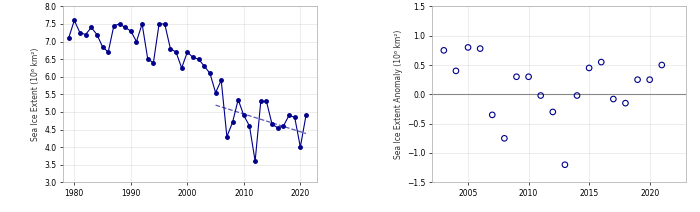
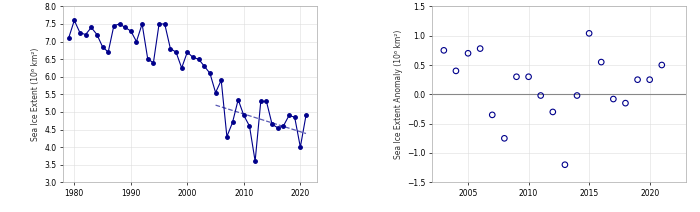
2005: 0.80 -> 0.70
2015: 0.45 -> 1.04
